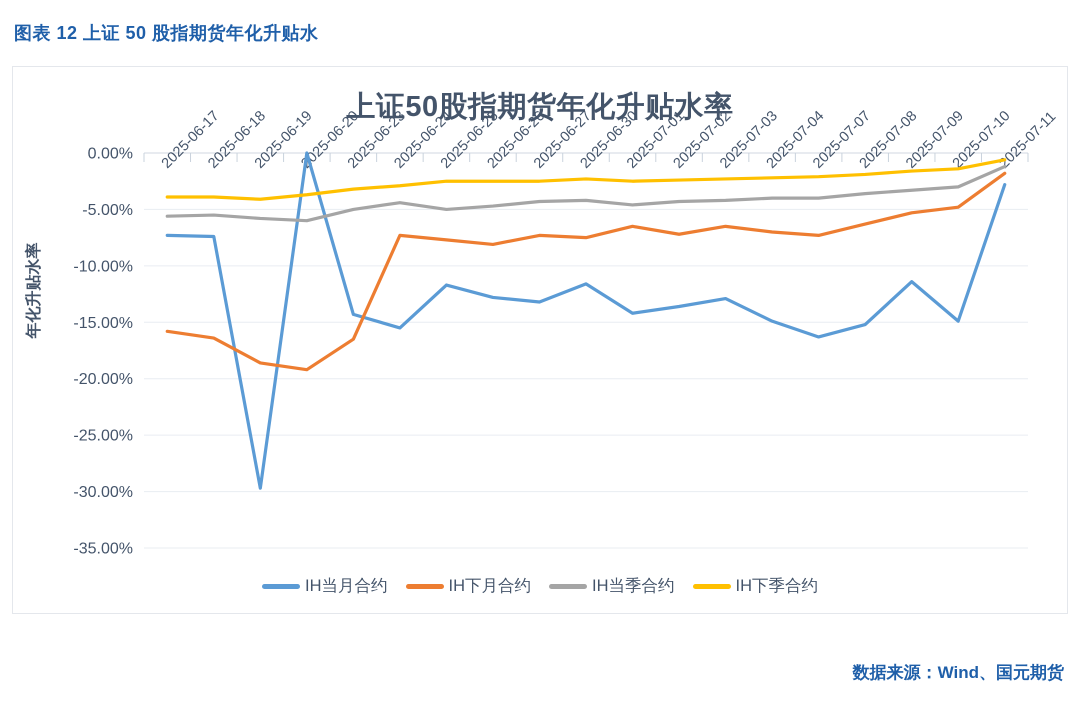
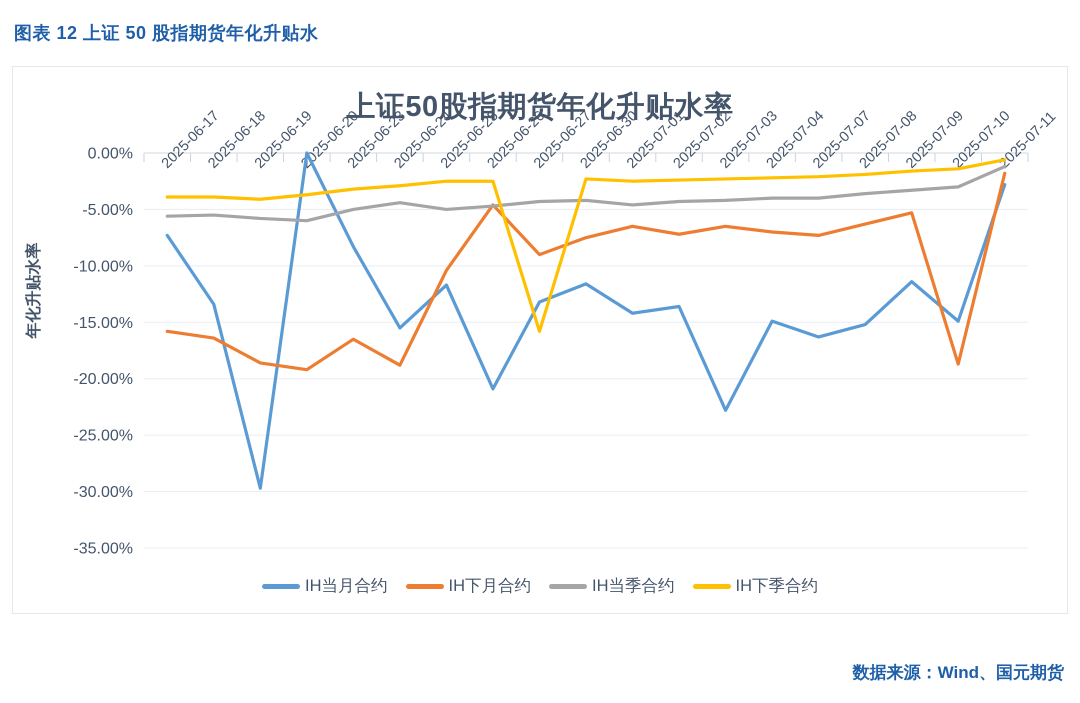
IH当月合约/2025-06-18: -7.4% -> -13.4%
IH当月合约/2025-06-23: -14.3% -> -8.3%
IH下月合约/2025-06-24: -7.3% -> -18.8%
IH下月合约/2025-06-25: -7.7% -> -10.4%
IH当月合约/2025-06-26: -12.8% -> -20.9%
IH下月合约/2025-06-26: -8.1% -> -4.6%
IH下月合约/2025-06-27: -7.3% -> -9.0%
IH下季合约/2025-06-27: -2.5% -> -15.8%
IH当月合约/2025-07-03: -12.9% -> -22.8%
IH下月合约/2025-07-10: -4.8% -> -18.7%
